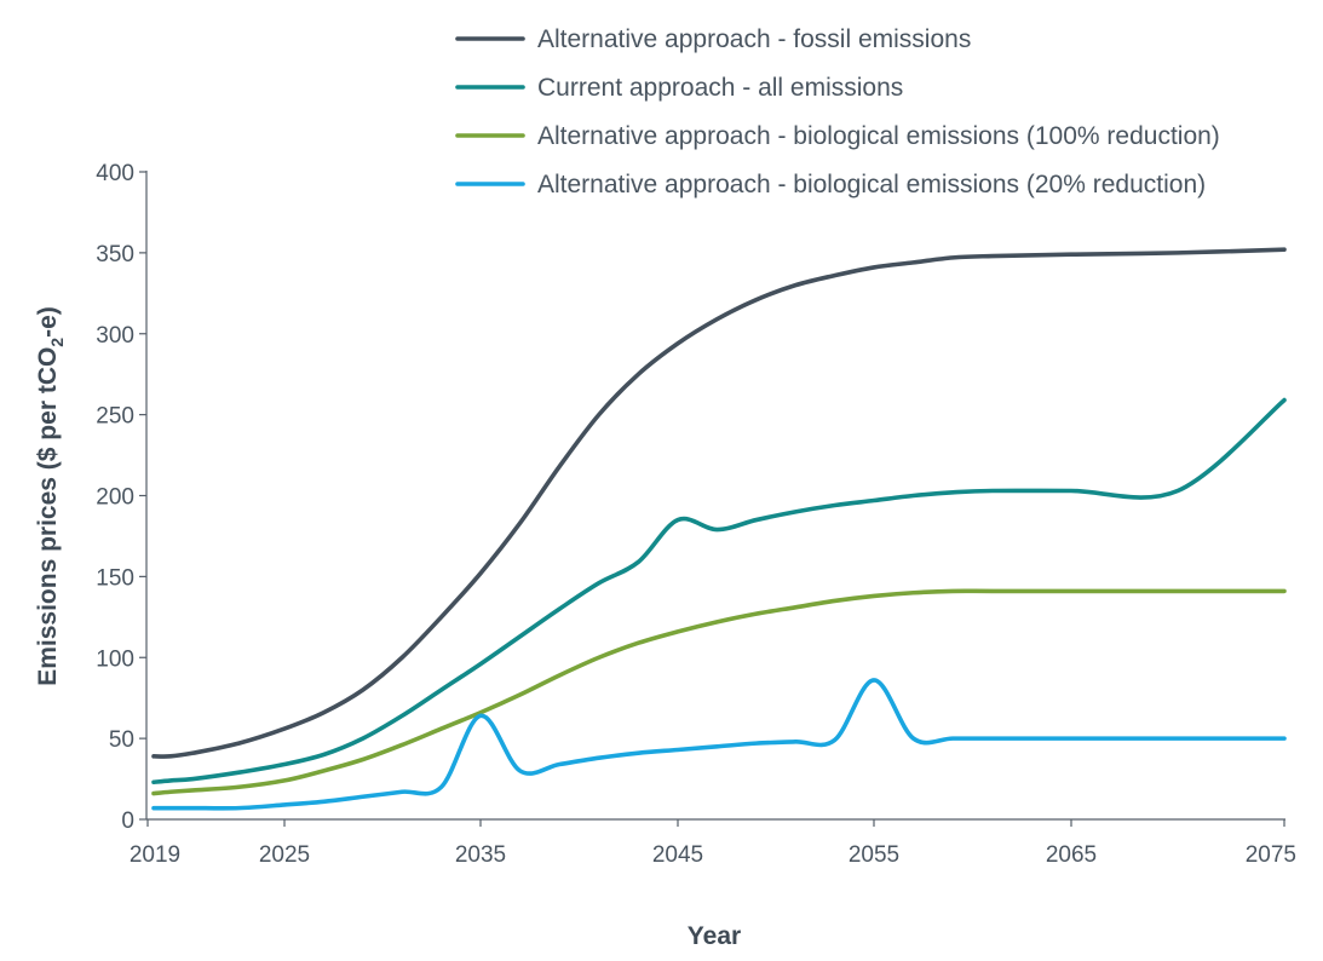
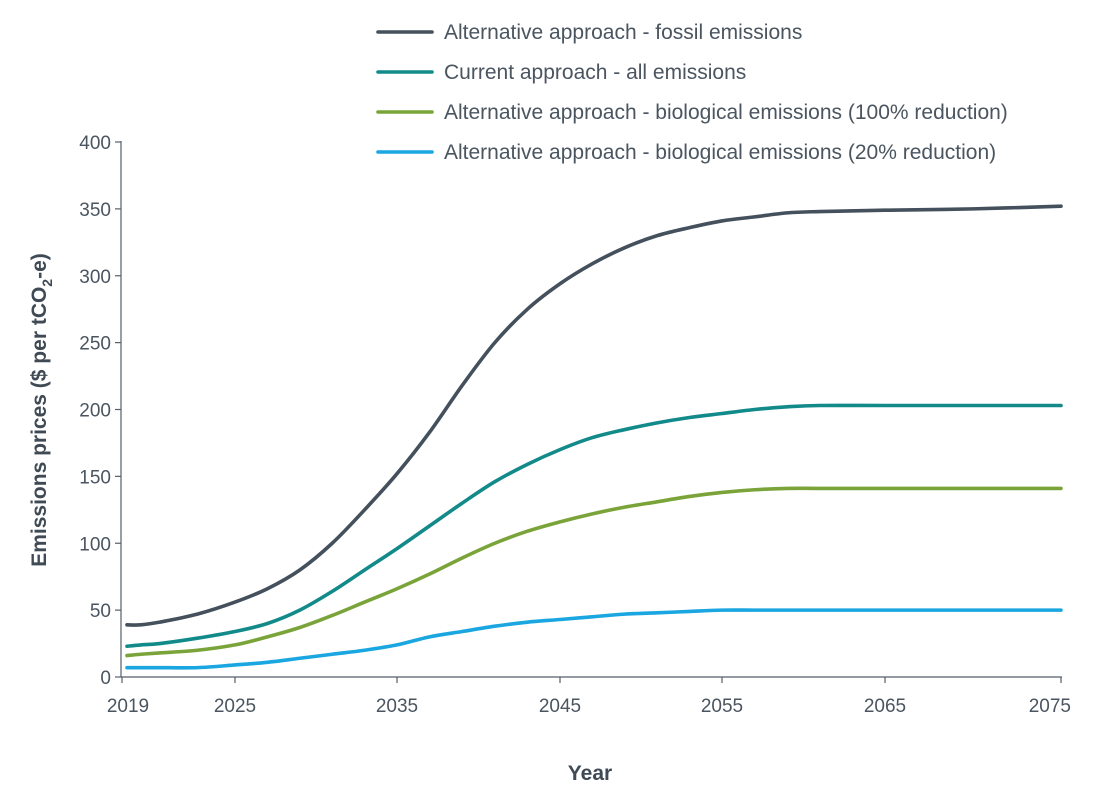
Alternative approach - biological emissions (20% reduction)/2035: 64 -> 24
Current approach - all emissions/2045: 185 -> 170
Alternative approach - biological emissions (20% reduction)/2055: 86 -> 50
Current approach - all emissions/2075: 259 -> 203
